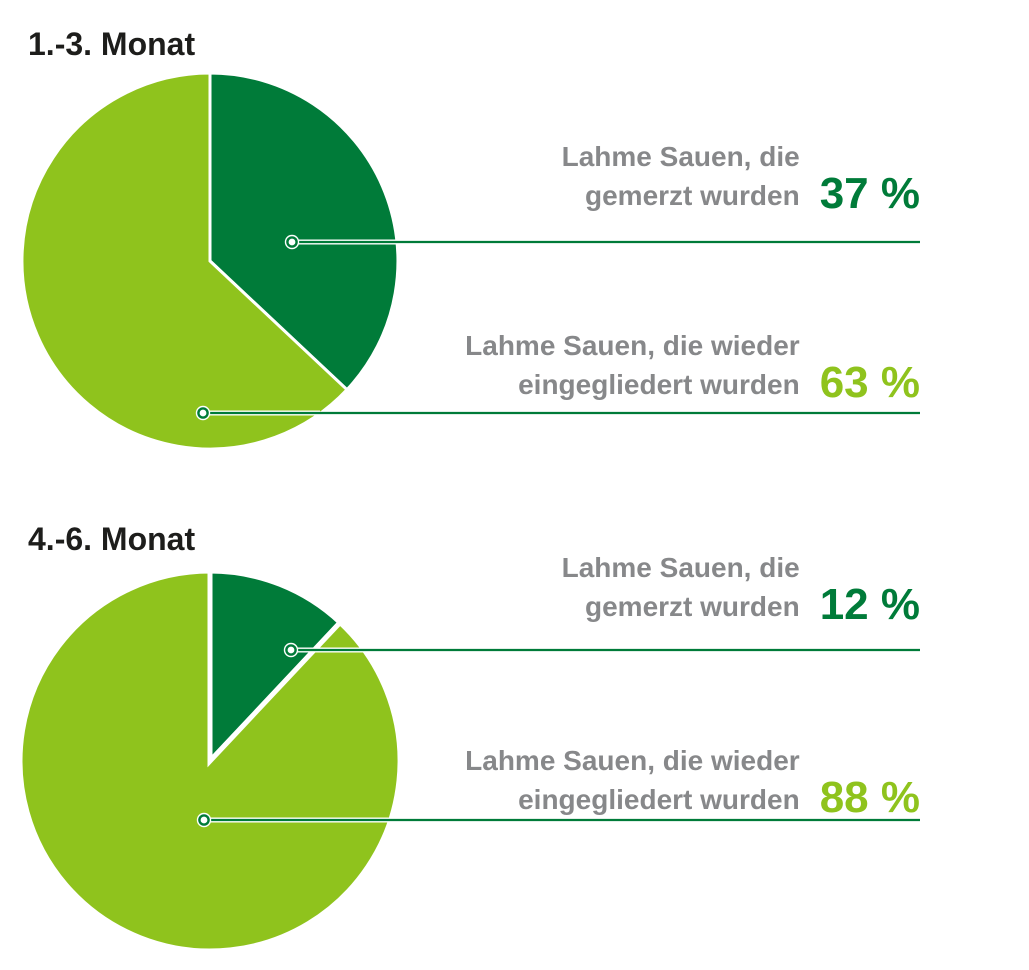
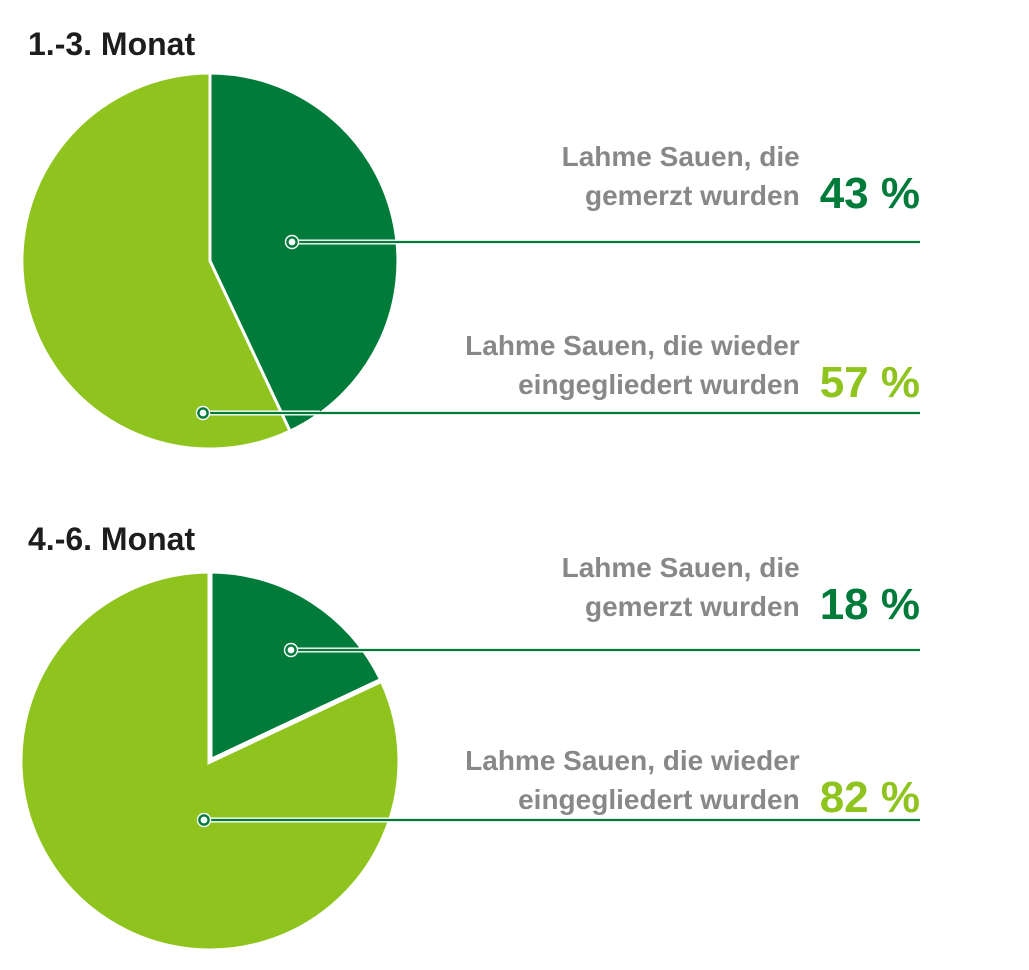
1.-3. Monat/Lahme Sauen, die gemerzt wurden: 37 -> 43
1.-3. Monat/Lahme Sauen, die wieder eingegliedert wurden: 63 -> 57
4.-6. Monat/Lahme Sauen, die gemerzt wurden: 12 -> 18
4.-6. Monat/Lahme Sauen, die wieder eingegliedert wurden: 88 -> 82
